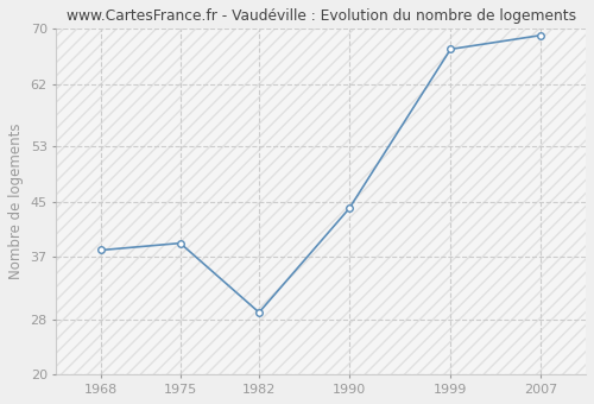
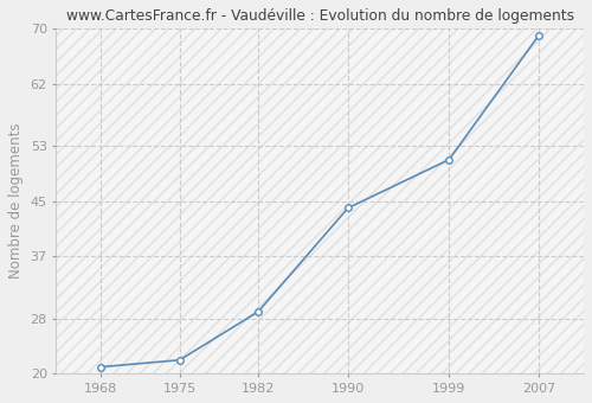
1968: 38 -> 21
1975: 39 -> 22
1999: 67 -> 51
